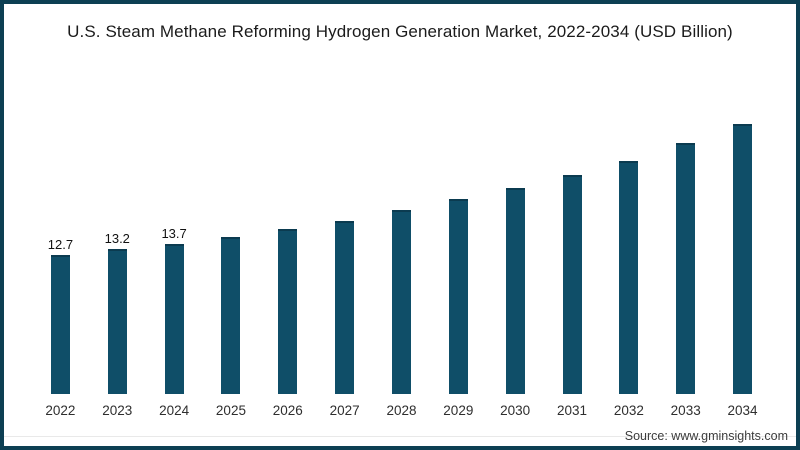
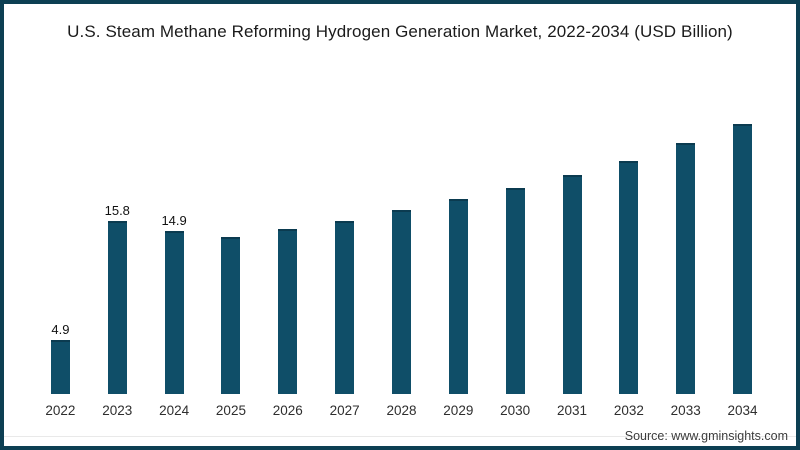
2022: 12.7 -> 4.9
2023: 13.2 -> 15.8
2024: 13.7 -> 14.9
